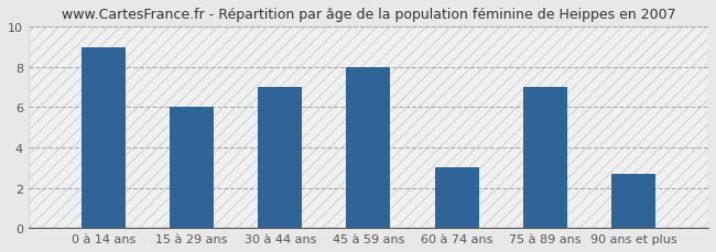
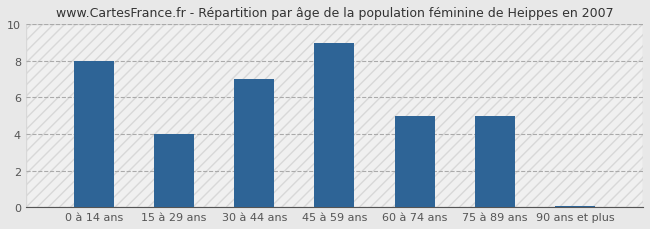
0 à 14 ans: 9.0 -> 8.0
15 à 29 ans: 6.0 -> 4.0
45 à 59 ans: 8.0 -> 9.0
60 à 74 ans: 3.0 -> 5.0
75 à 89 ans: 7.0 -> 5.0
90 ans et plus: 2.7 -> 0.1
